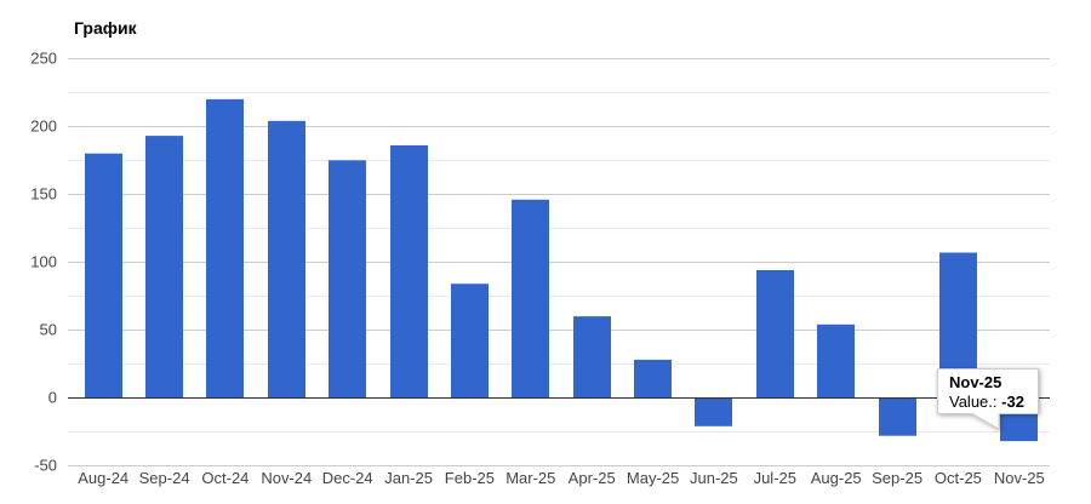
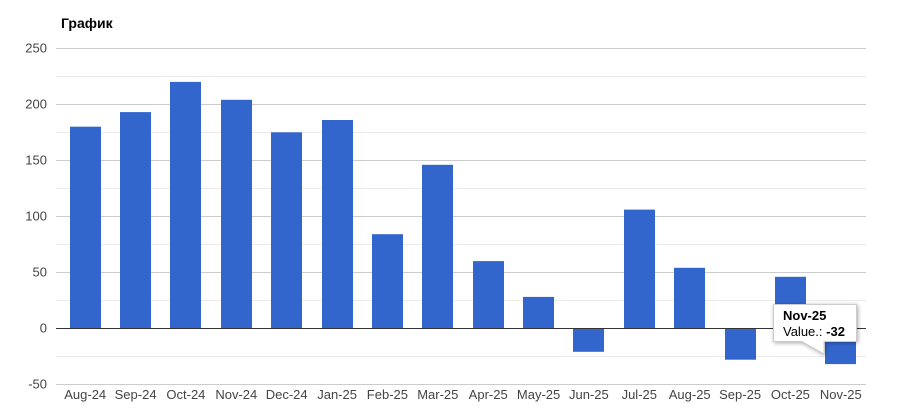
Jul-25: 94 -> 106
Oct-25: 107 -> 46
